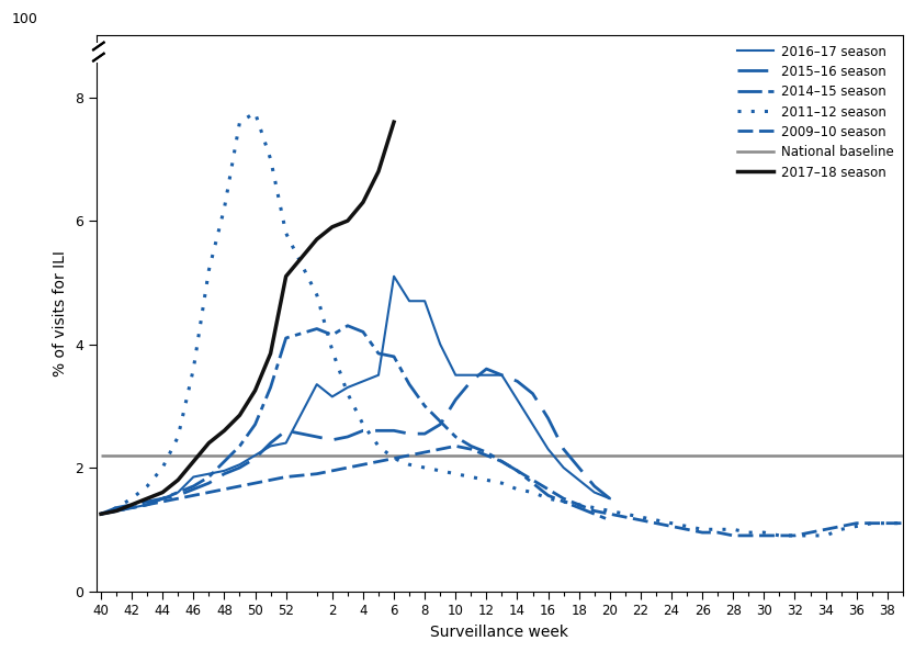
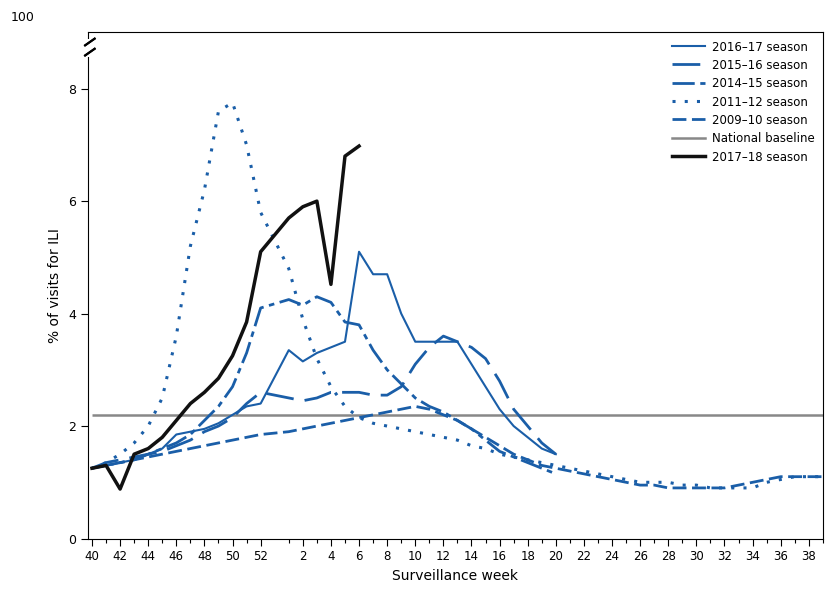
2017–18 season/42: 1.40 -> 0.88
2017–18 season/4: 6.30 -> 4.52
2017–18 season/6: 7.60 -> 6.98
